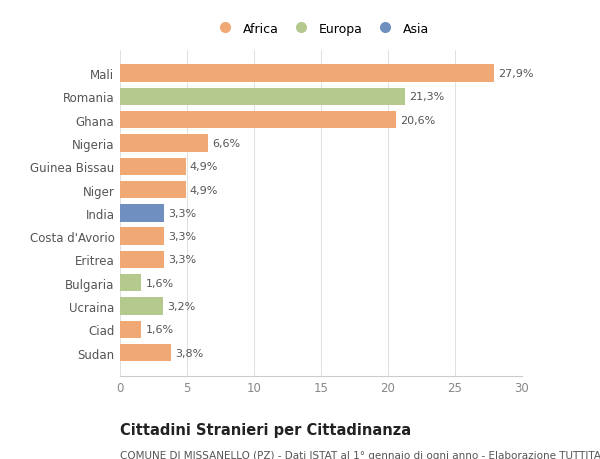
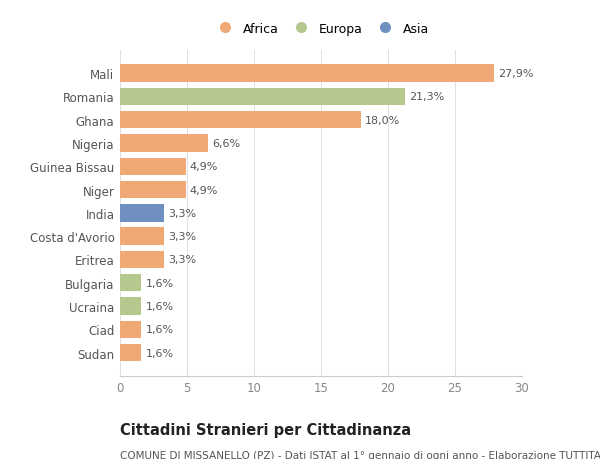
Ghana: 20,6% -> 18,0%
Ucraina: 3,2% -> 1,6%
Sudan: 3,8% -> 1,6%
